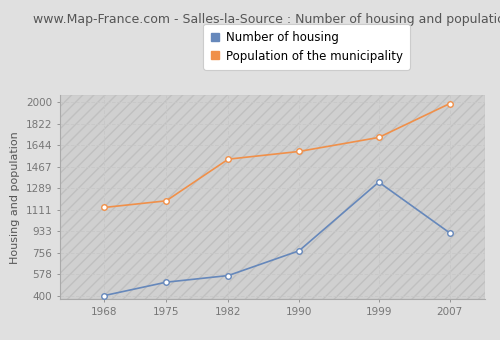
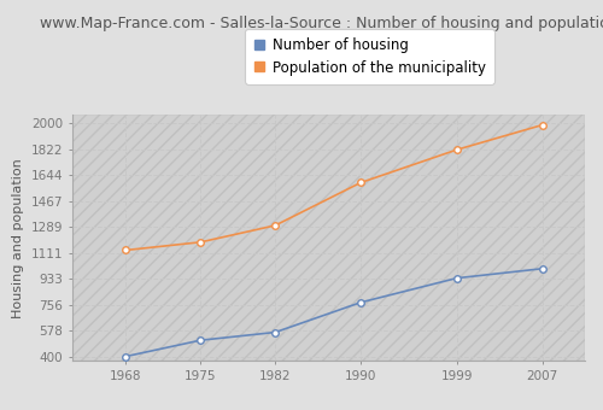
Population of the municipality/1982: 1530 -> 1300
Number of housing/1999: 1340 -> 940
Population of the municipality/1999: 1710 -> 1820
Number of housing/2007: 920 -> 1000
